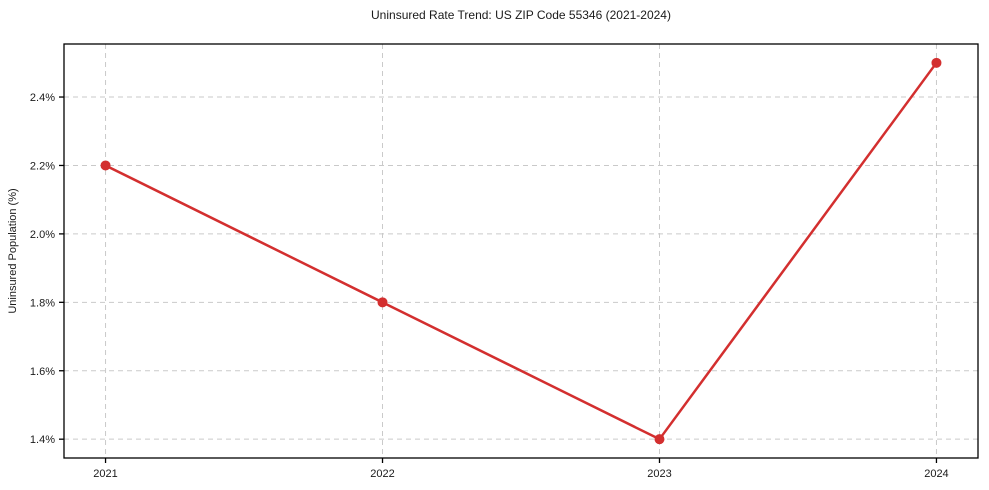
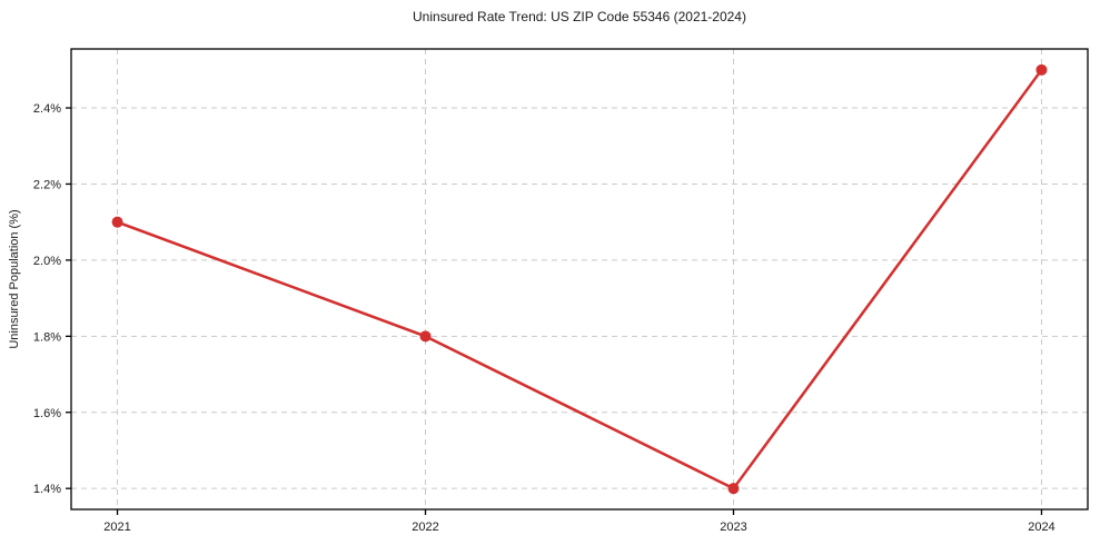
2021: 2.2% -> 2.1%
